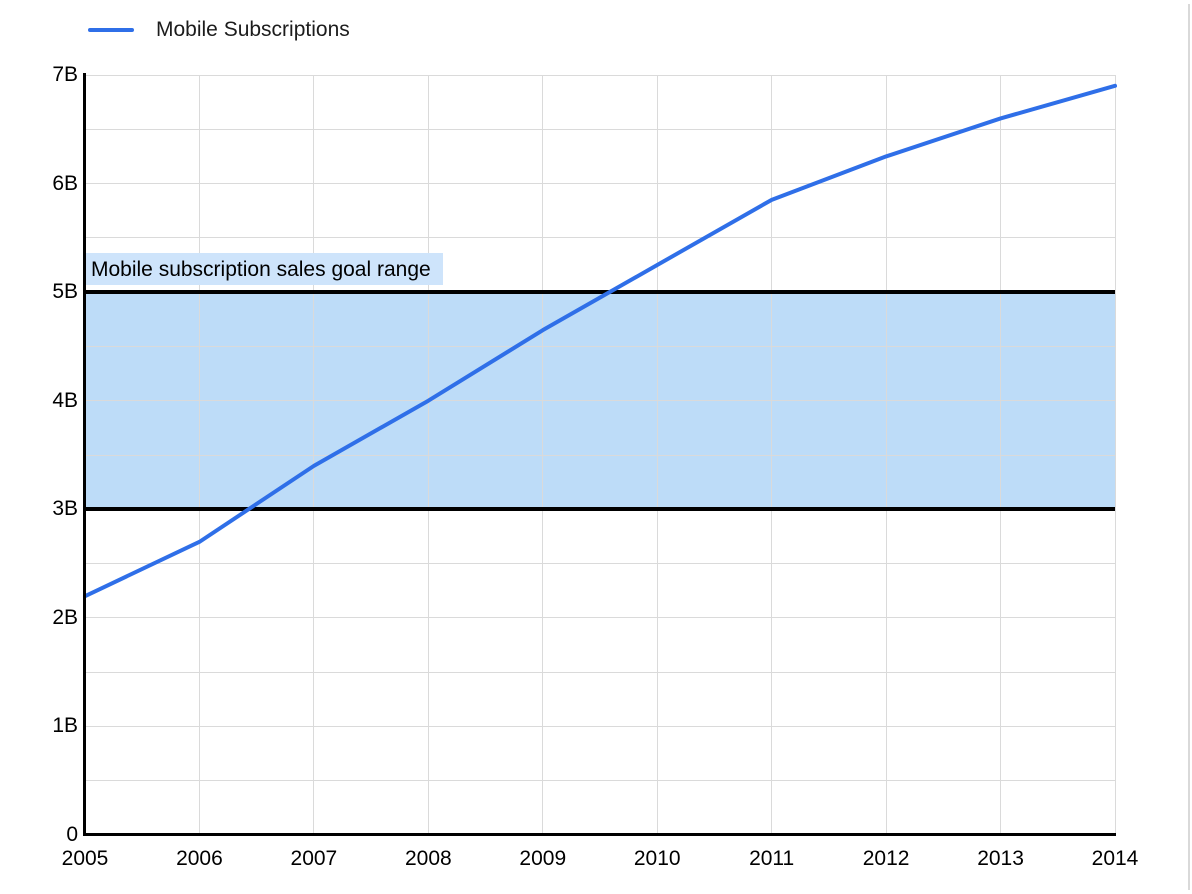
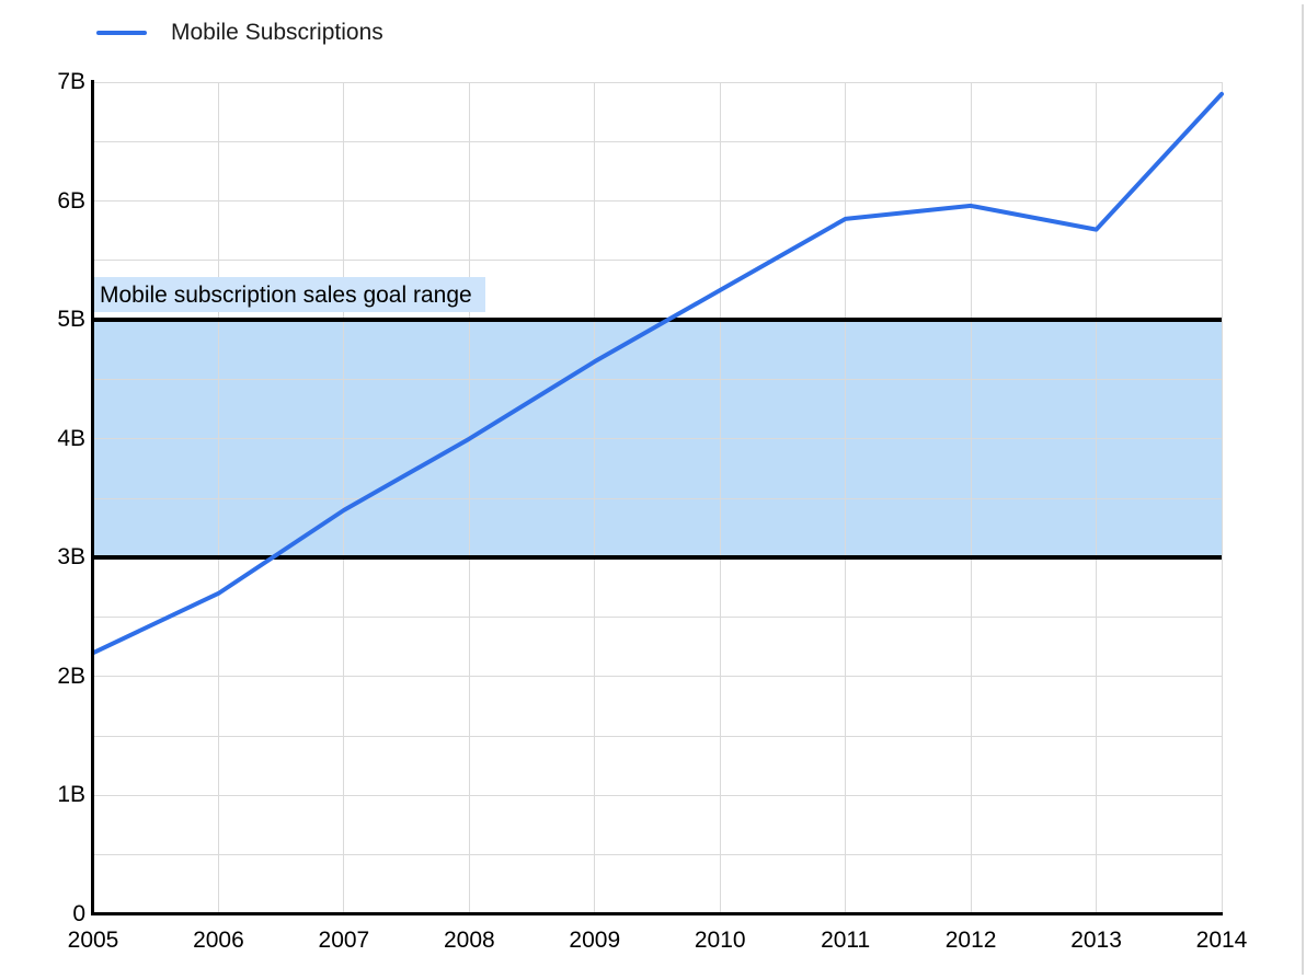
2012: 6.25B -> 5.96B
2013: 6.60B -> 5.76B
